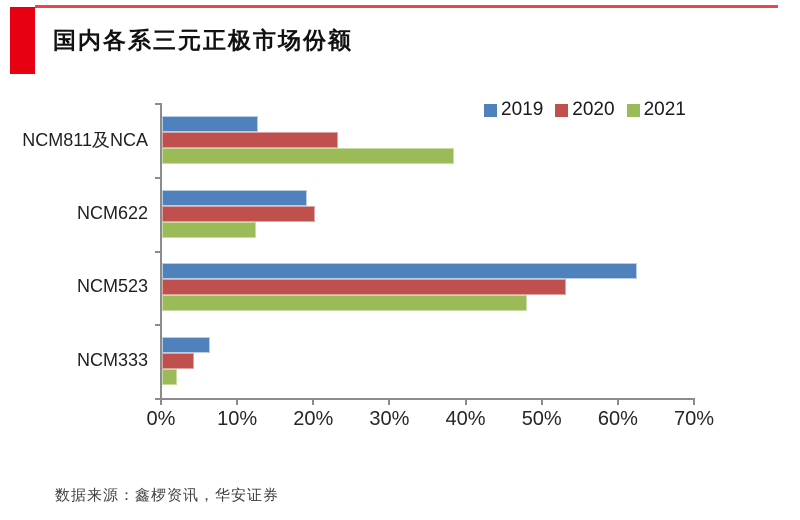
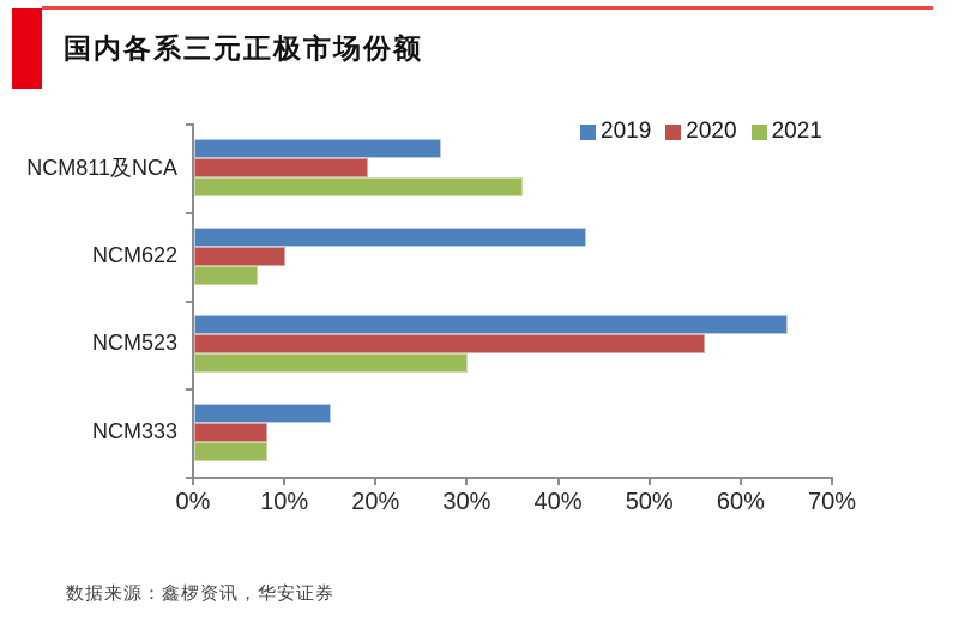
2019/NCM811及NCA: 13% -> 27%
2020/NCM811及NCA: 23% -> 19%
2021/NCM811及NCA: 38% -> 36%
2019/NCM622: 19% -> 43%
2020/NCM622: 20% -> 10%
2021/NCM622: 12% -> 7%
2019/NCM523: 62% -> 65%
2020/NCM523: 53% -> 56%
2021/NCM523: 48% -> 30%
2019/NCM333: 6% -> 15%
2020/NCM333: 4% -> 8%
2021/NCM333: 2% -> 8%
